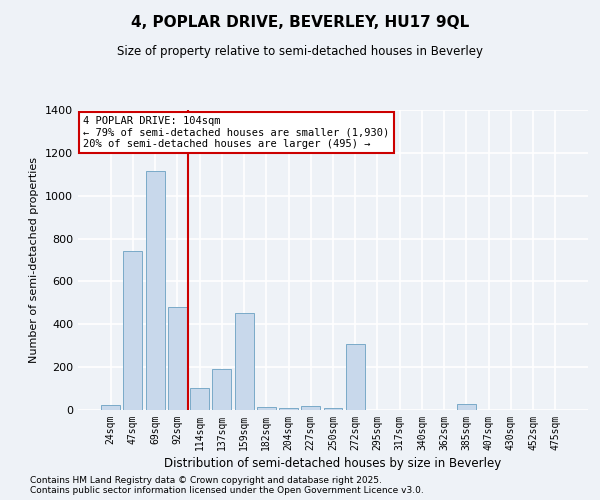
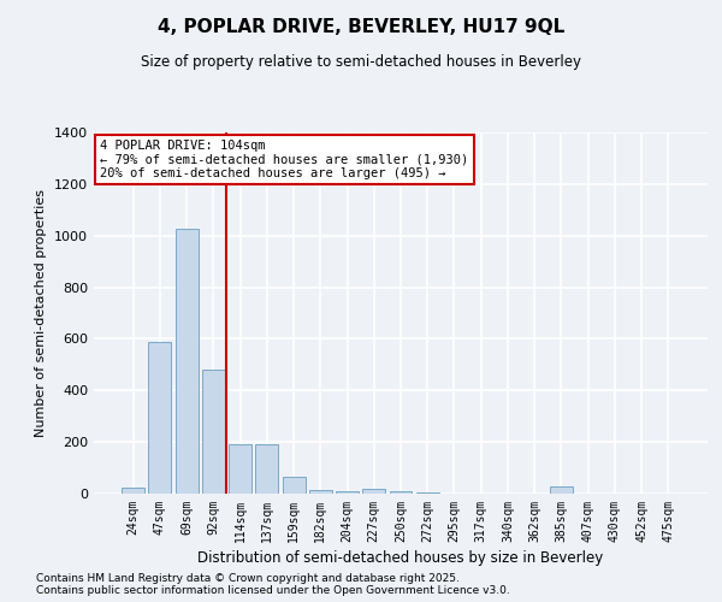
47sqm: 740 -> 590
69sqm: 1115 -> 1025
114sqm: 105 -> 190
159sqm: 455 -> 65
272sqm: 310 -> 5
